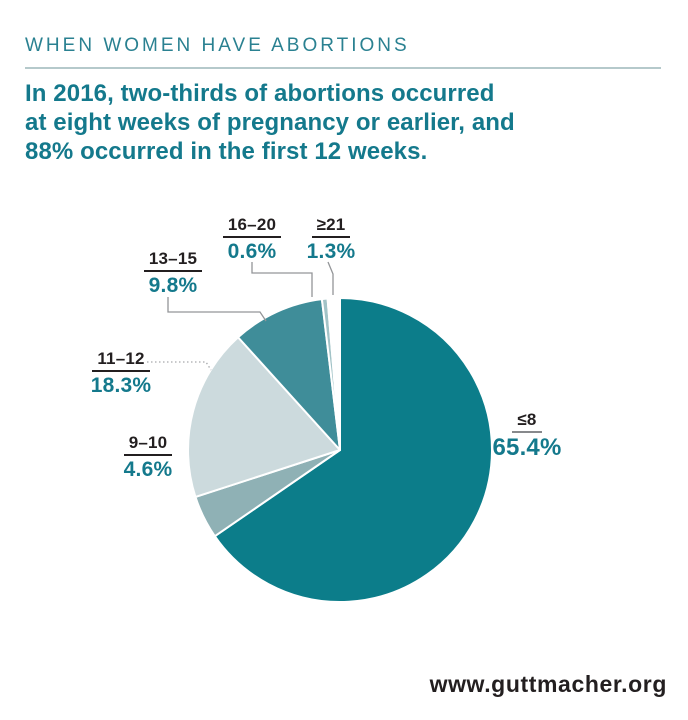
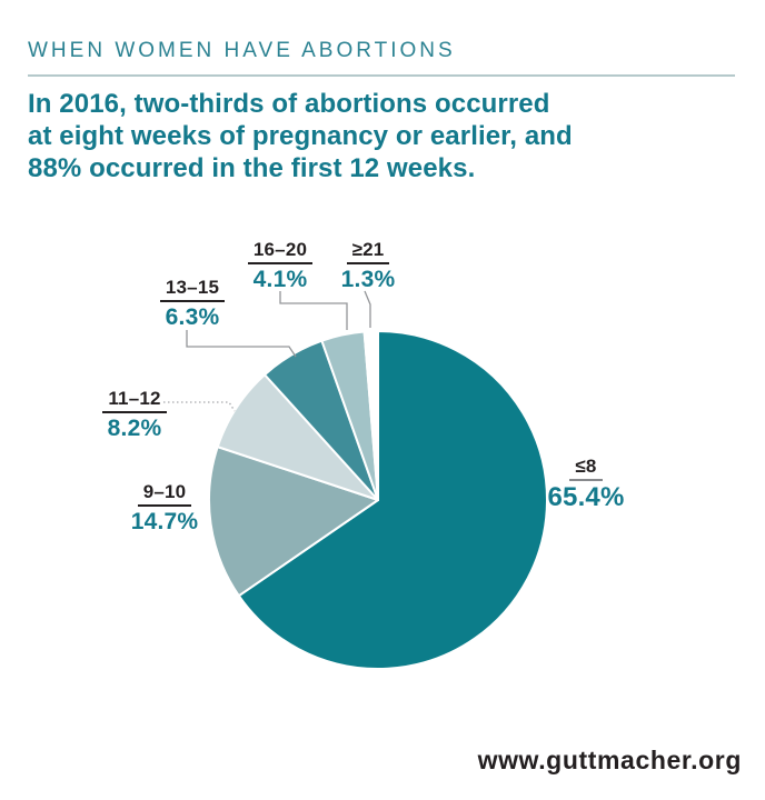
9–10: 4.6% -> 14.7%
11–12: 18.3% -> 8.2%
13–15: 9.8% -> 6.3%
16–20: 0.6% -> 4.1%
